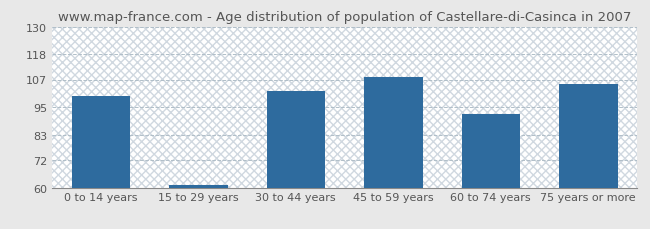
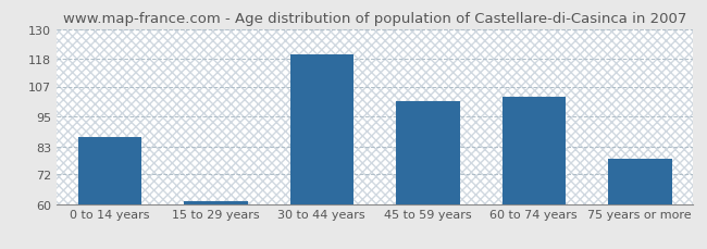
0 to 14 years: 100 -> 87
30 to 44 years: 102 -> 120
45 to 59 years: 108 -> 101
60 to 74 years: 92 -> 103
75 years or more: 105 -> 78
